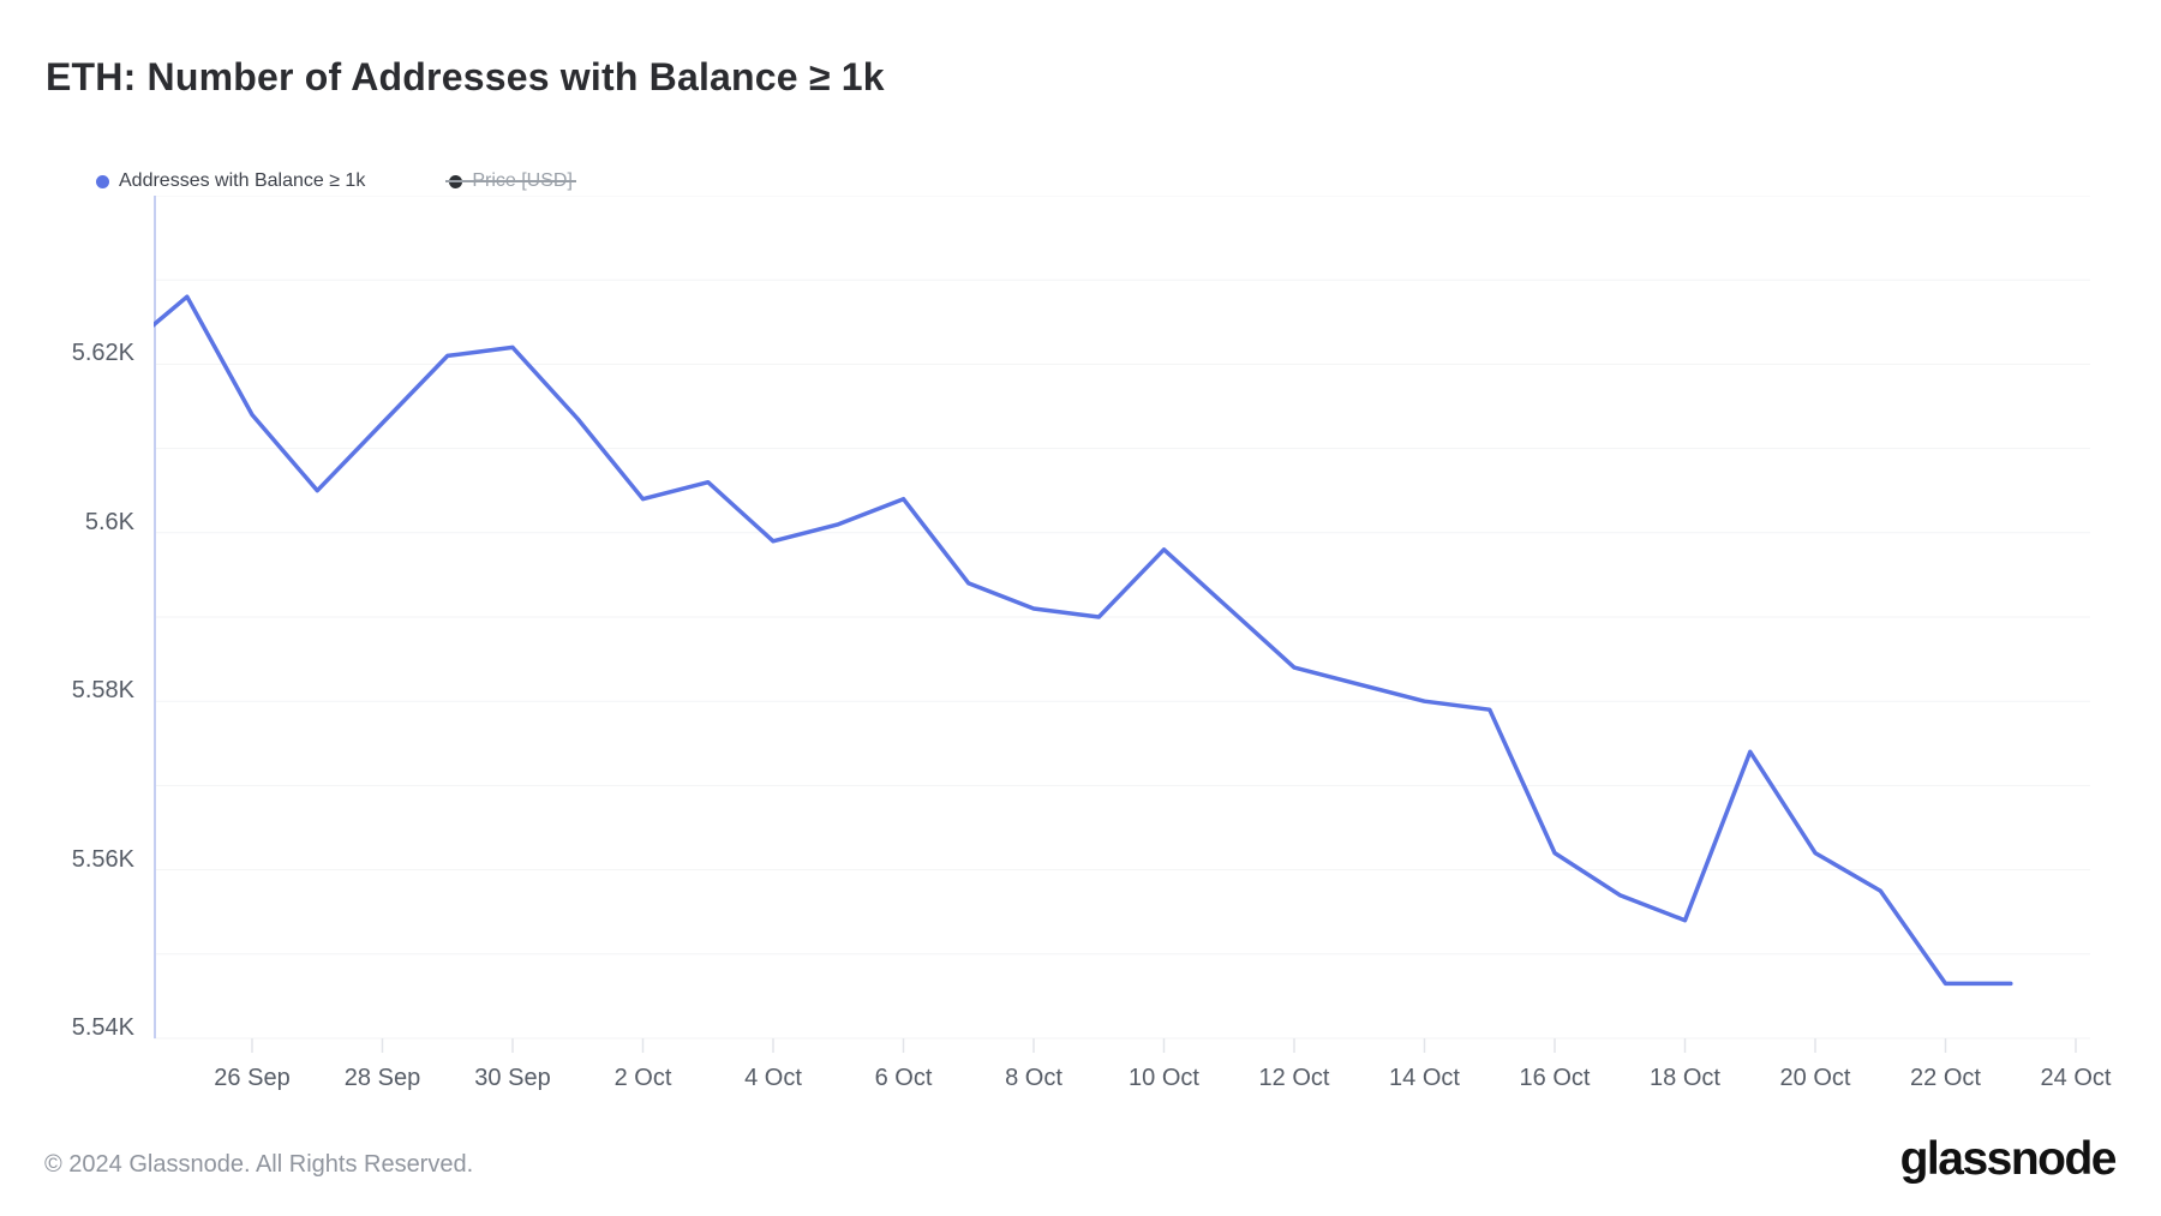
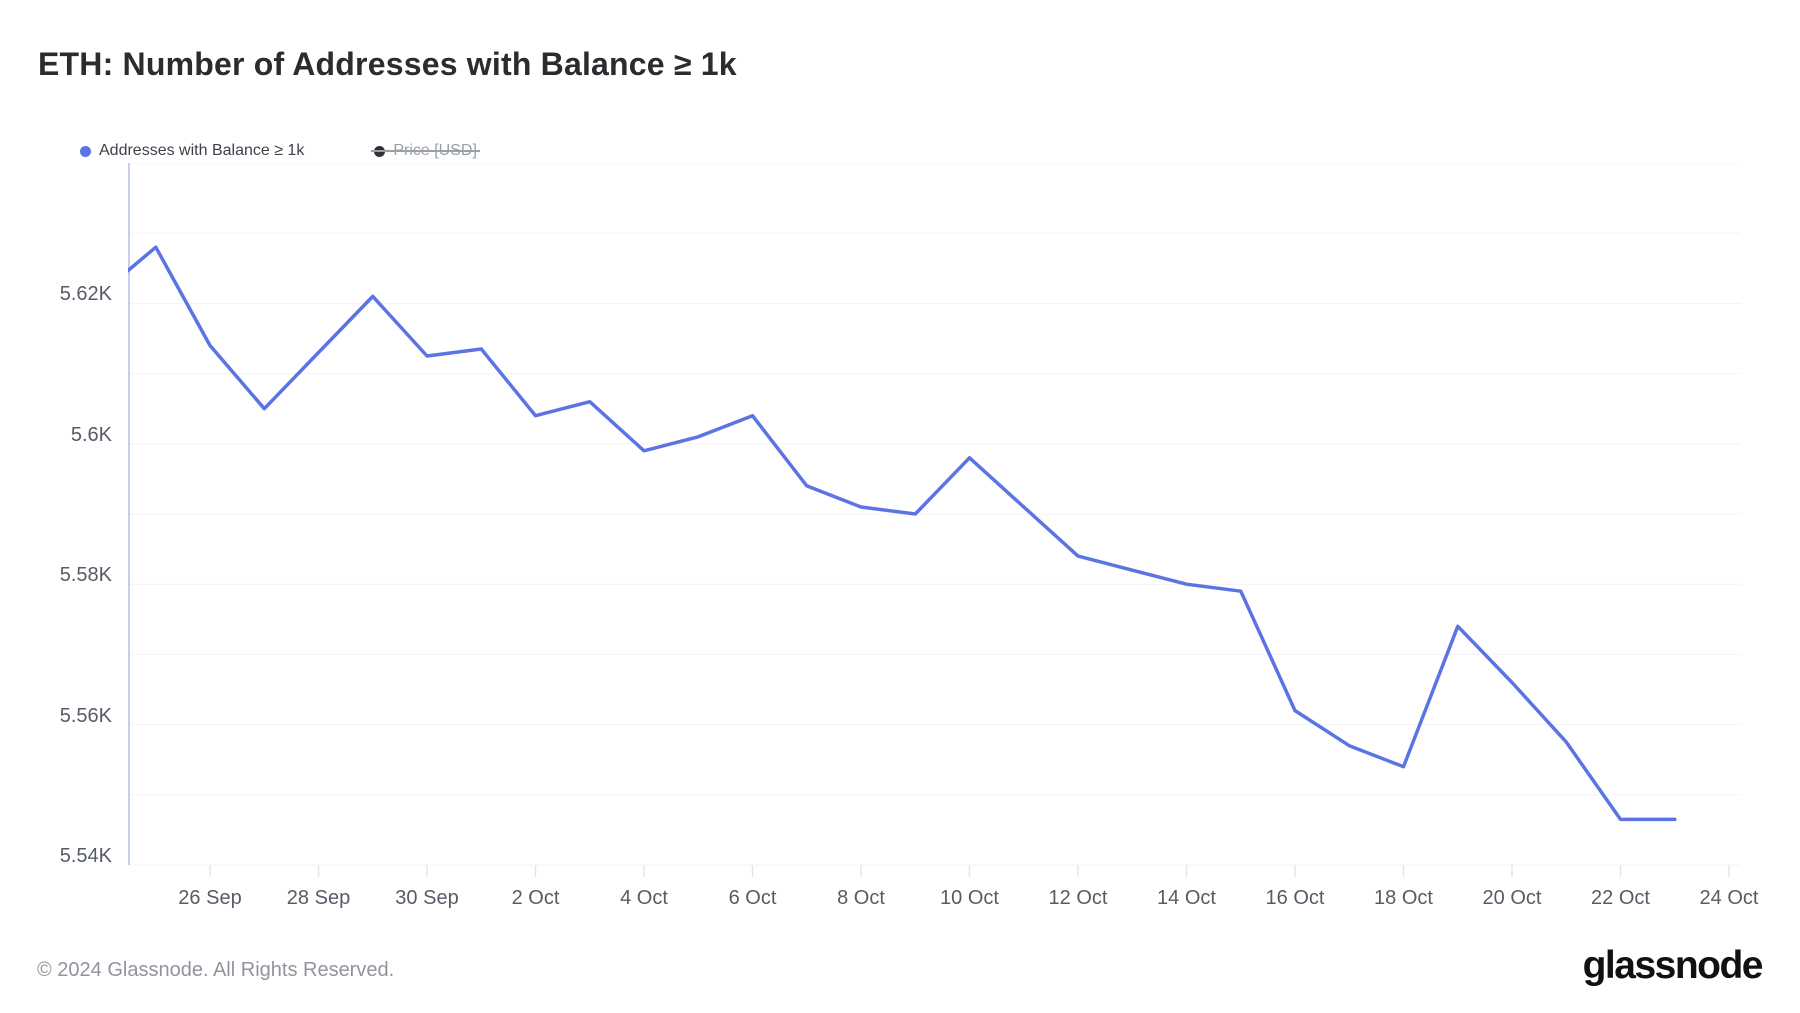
30 Sep: 5.622K -> 5.612K
20 Oct: 5.562K -> 5.566K
